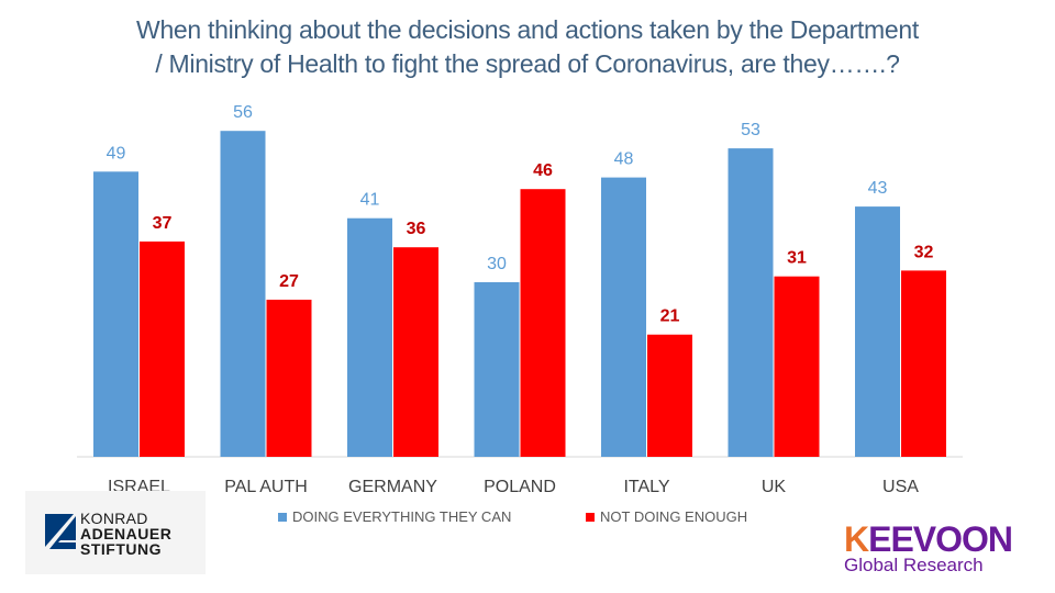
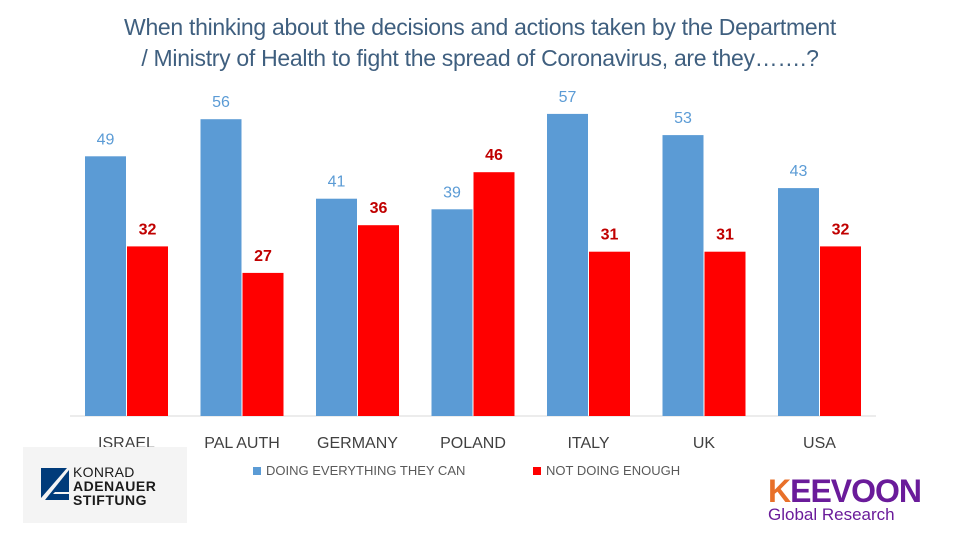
NOT DOING ENOUGH/ISRAEL: 37 -> 32
DOING EVERYTHING THEY CAN/POLAND: 30 -> 39
DOING EVERYTHING THEY CAN/ITALY: 48 -> 57
NOT DOING ENOUGH/ITALY: 21 -> 31
